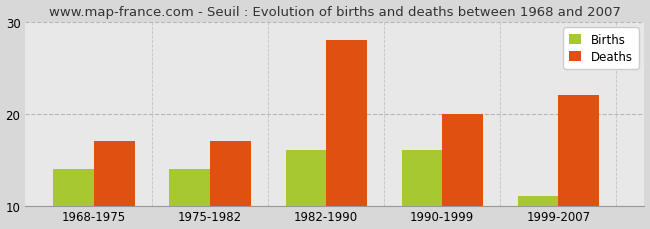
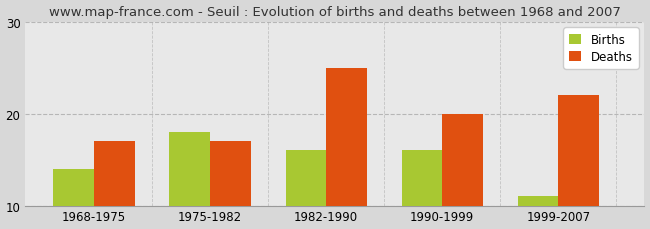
Births/1975-1982: 14 -> 18
Deaths/1982-1990: 28 -> 25
